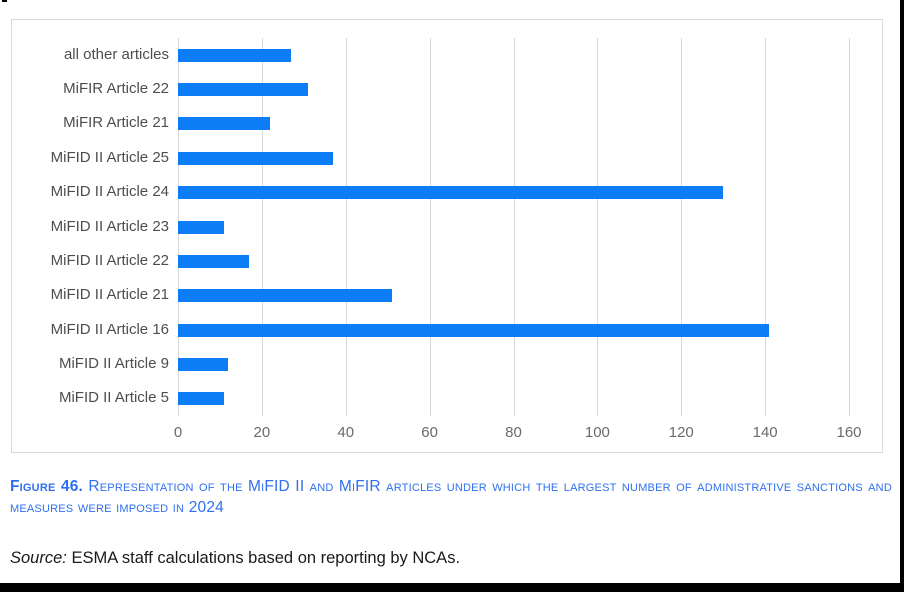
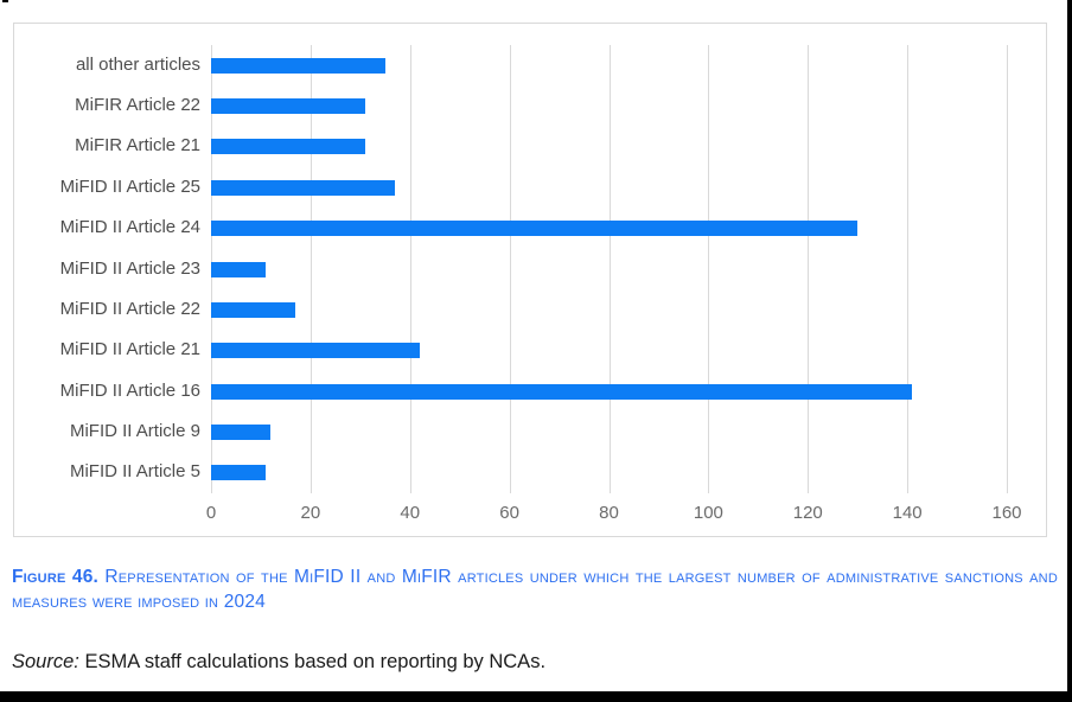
all other articles: 27 -> 35
MiFIR Article 21: 22 -> 31
MiFID II Article 21: 51 -> 42
